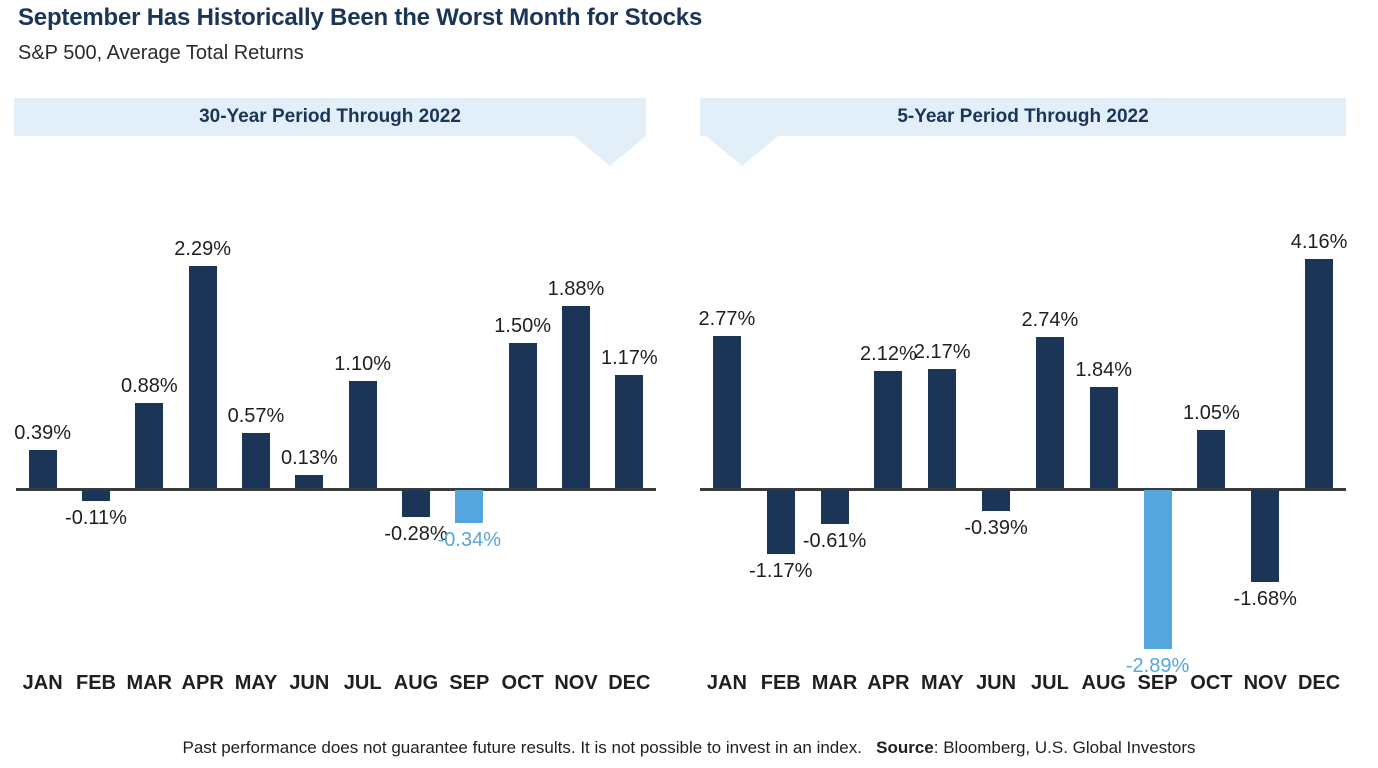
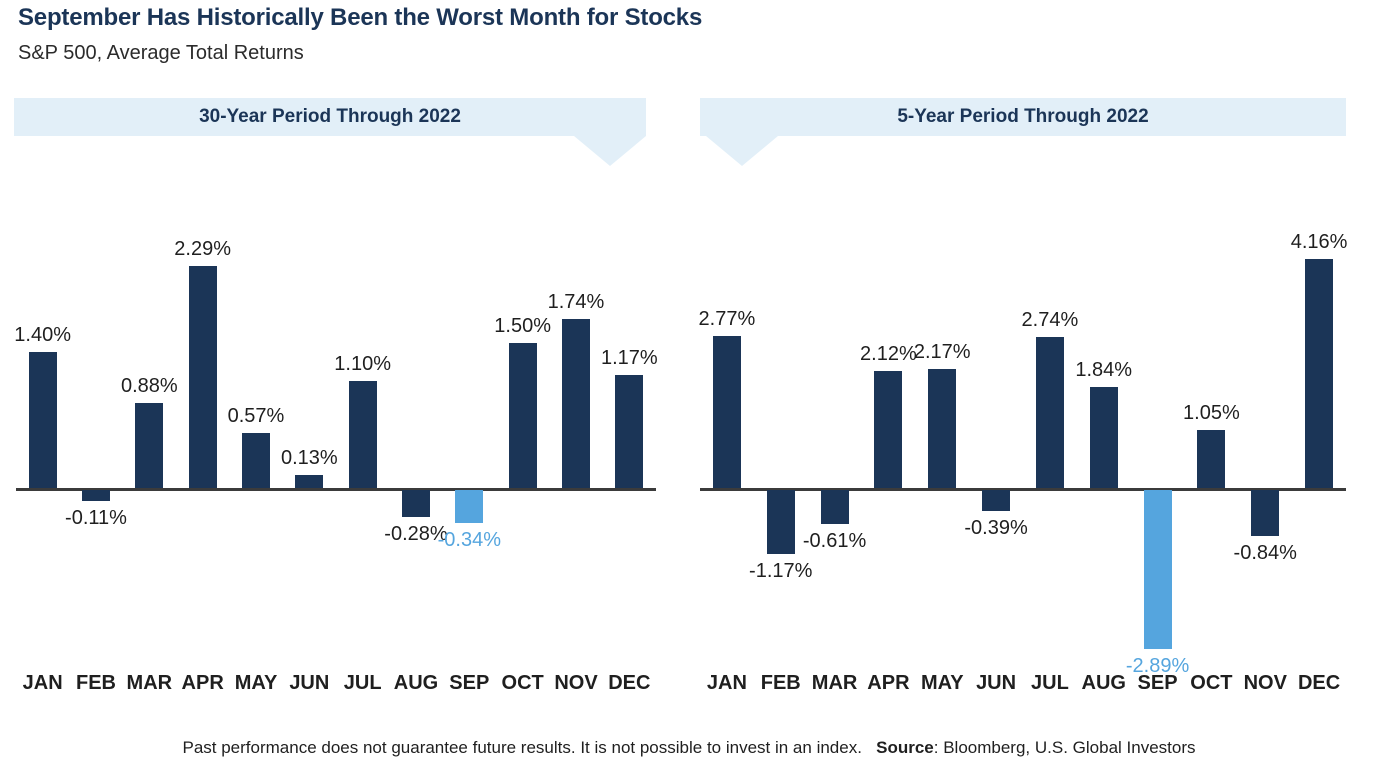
30-Year Period Through 2022/JAN: 0.39% -> 1.40%
30-Year Period Through 2022/NOV: 1.88% -> 1.74%
5-Year Period Through 2022/NOV: -1.68% -> -0.84%
